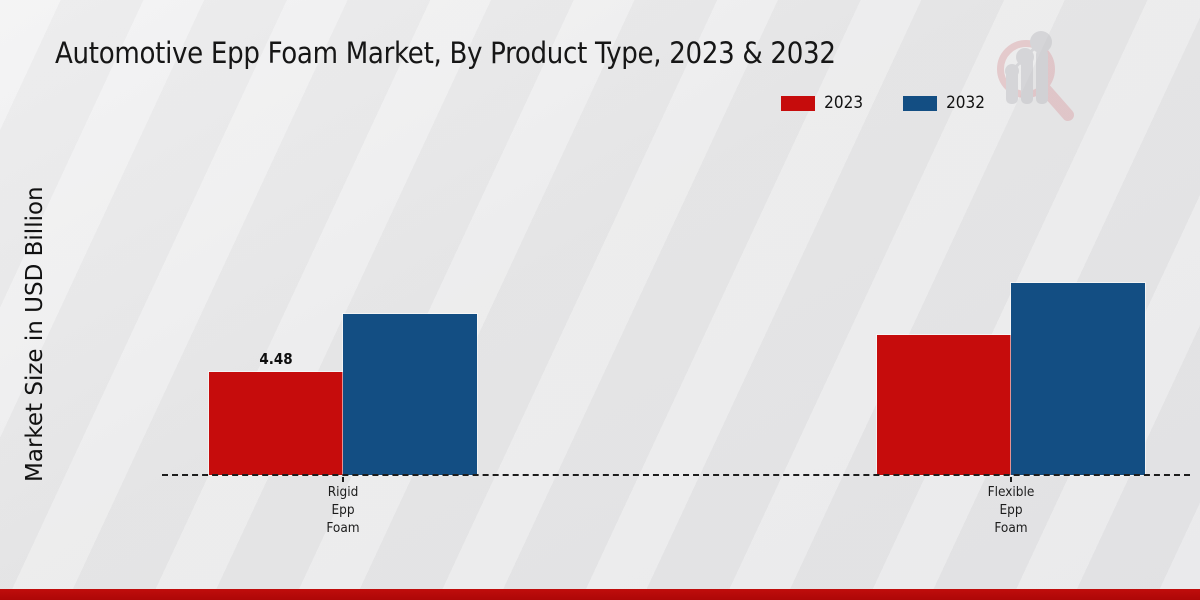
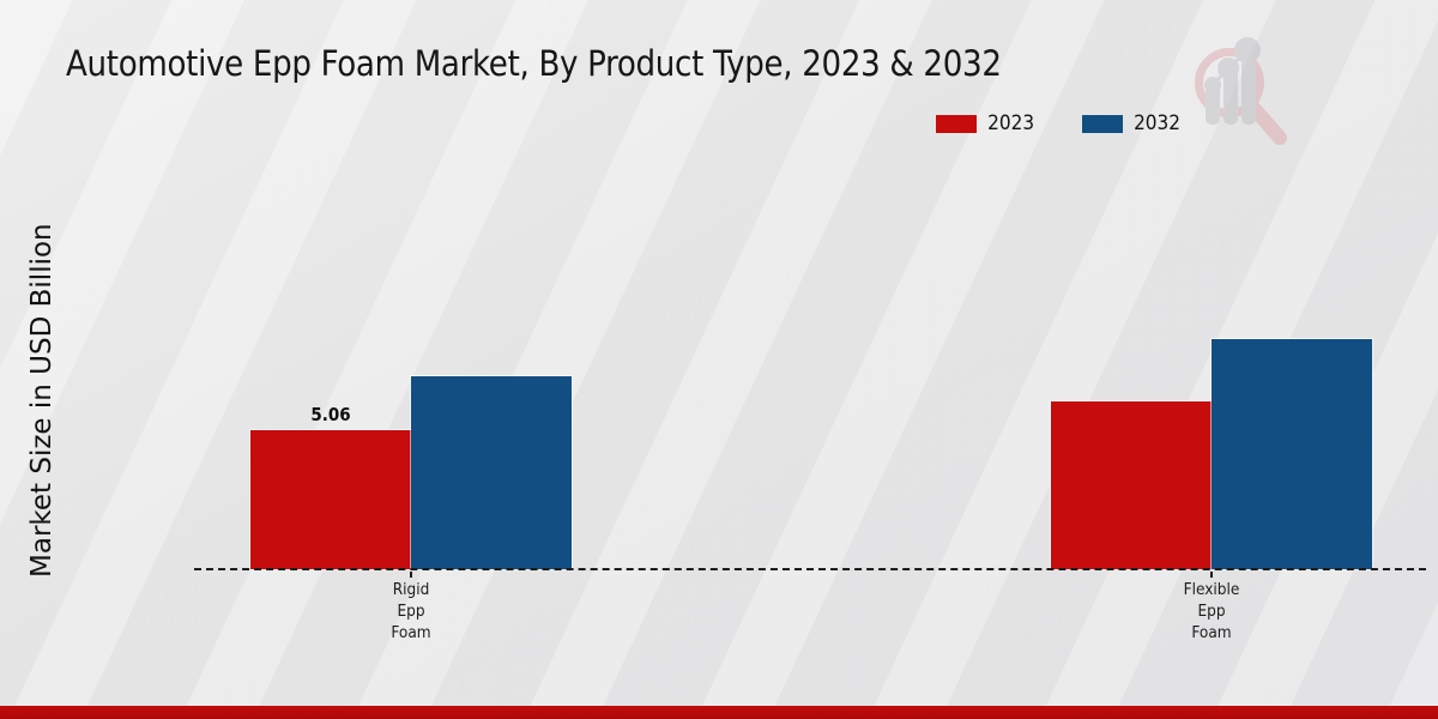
2023/Rigid Epp Foam: 4.48 -> 5.06
